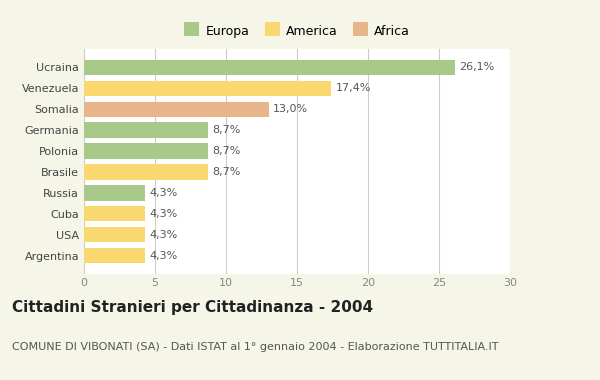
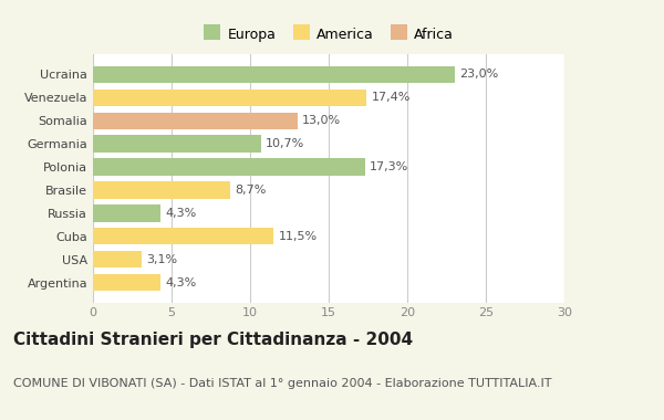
Ucraina: 26,1% -> 23,0%
Germania: 8,7% -> 10,7%
Polonia: 8,7% -> 17,3%
Cuba: 4,3% -> 11,5%
USA: 4,3% -> 3,1%
